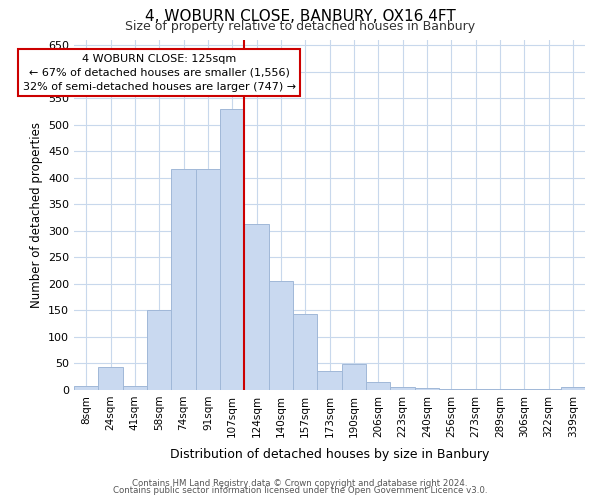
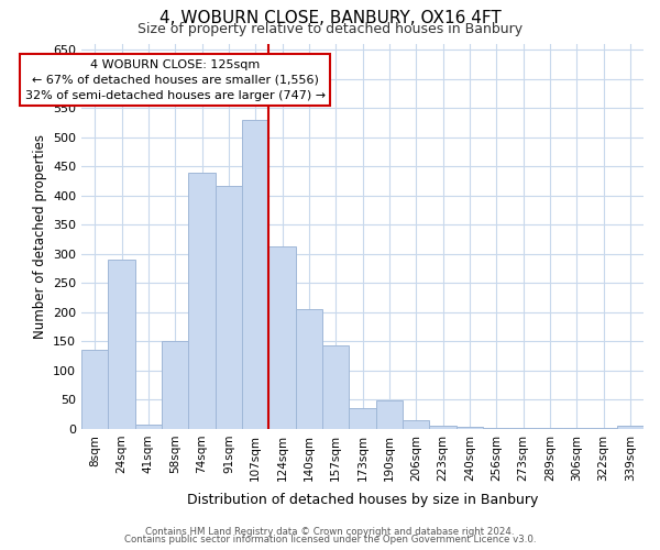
8sqm: 8 -> 136
24sqm: 44 -> 290
74sqm: 417 -> 440
